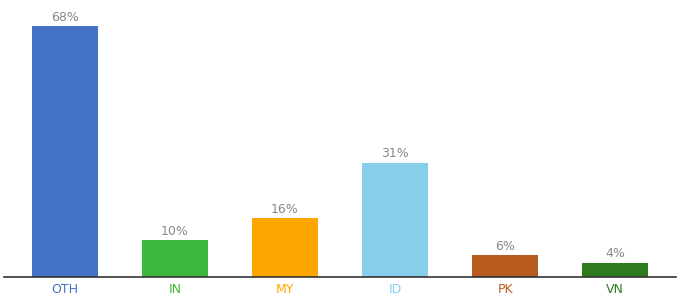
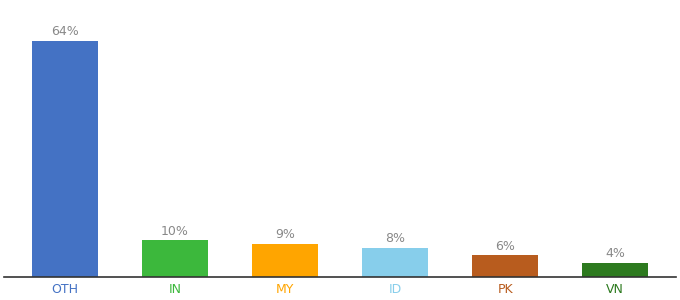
OTH: 68% -> 64%
MY: 16% -> 9%
ID: 31% -> 8%
